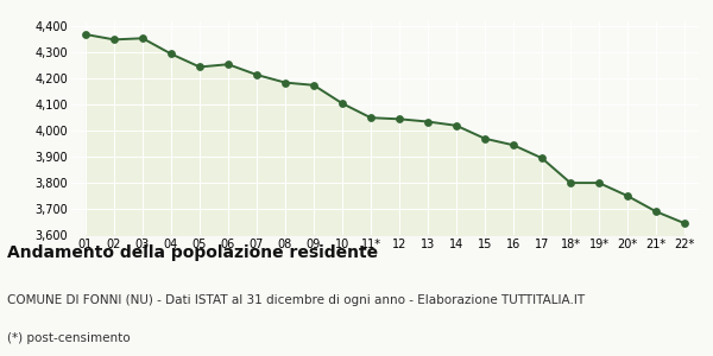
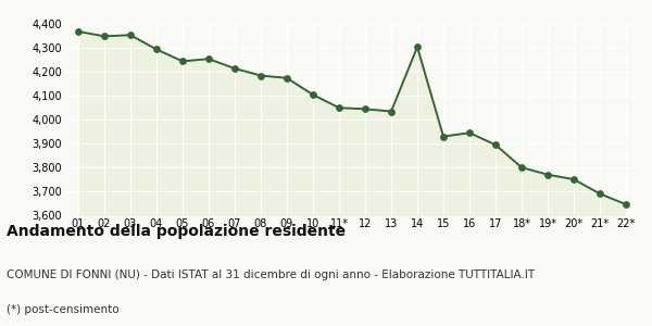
14: 4,020 -> 4,305
15: 3,970 -> 3,930
19*: 3,800 -> 3,770
